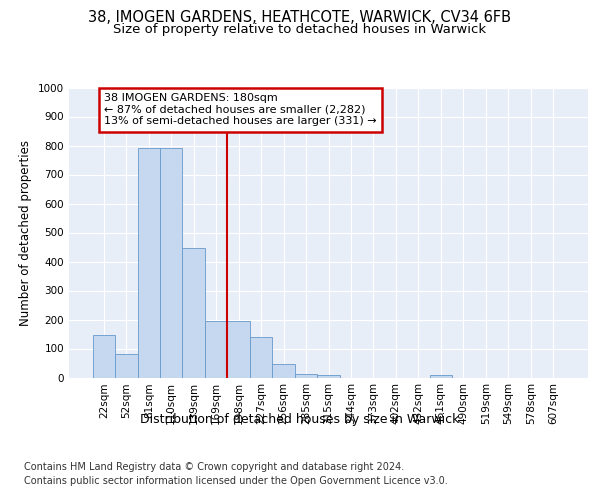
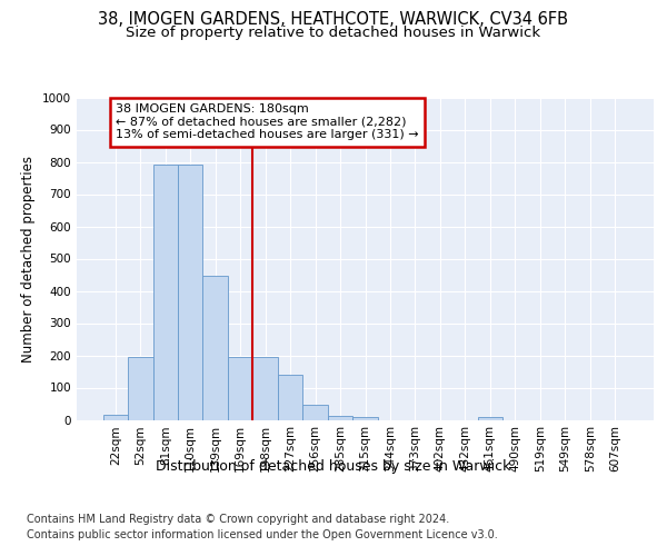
22sqm: 145 -> 15
52sqm: 80 -> 195
